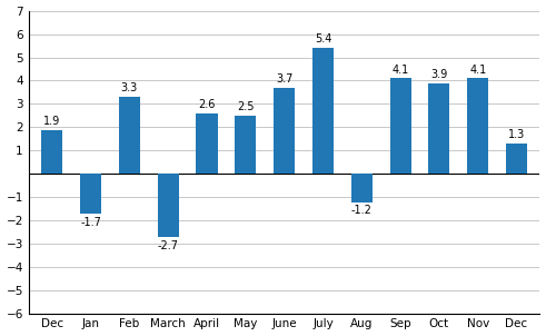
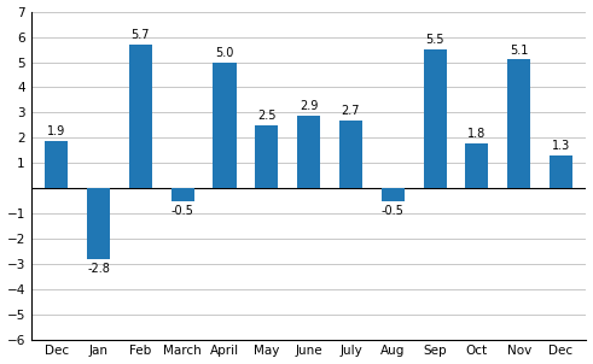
Jan: -1.7 -> -2.8
Feb: 3.3 -> 5.7
March: -2.7 -> -0.5
April: 2.6 -> 5.0
June: 3.7 -> 2.9
July: 5.4 -> 2.7
Aug: -1.2 -> -0.5
Sep: 4.1 -> 5.5
Oct: 3.9 -> 1.8
Nov: 4.1 -> 5.1
